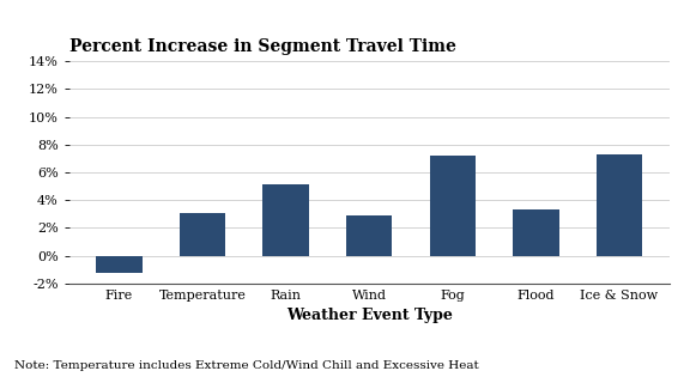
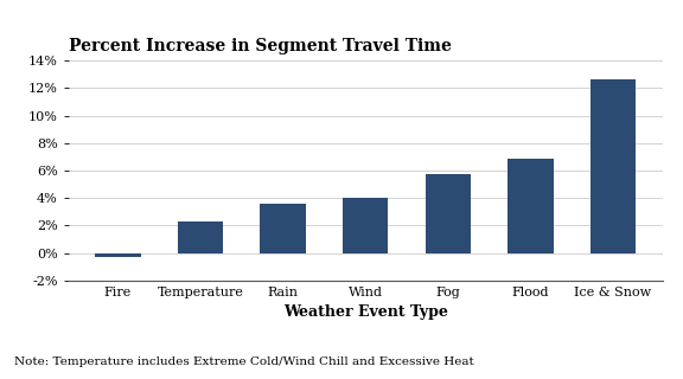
Fire: -1.2% -> -0.3%
Temperature: 3.1% -> 2.3%
Rain: 5.1% -> 3.6%
Wind: 2.9% -> 4.0%
Fog: 7.2% -> 5.7%
Flood: 3.3% -> 6.9%
Ice & Snow: 7.3% -> 12.6%
